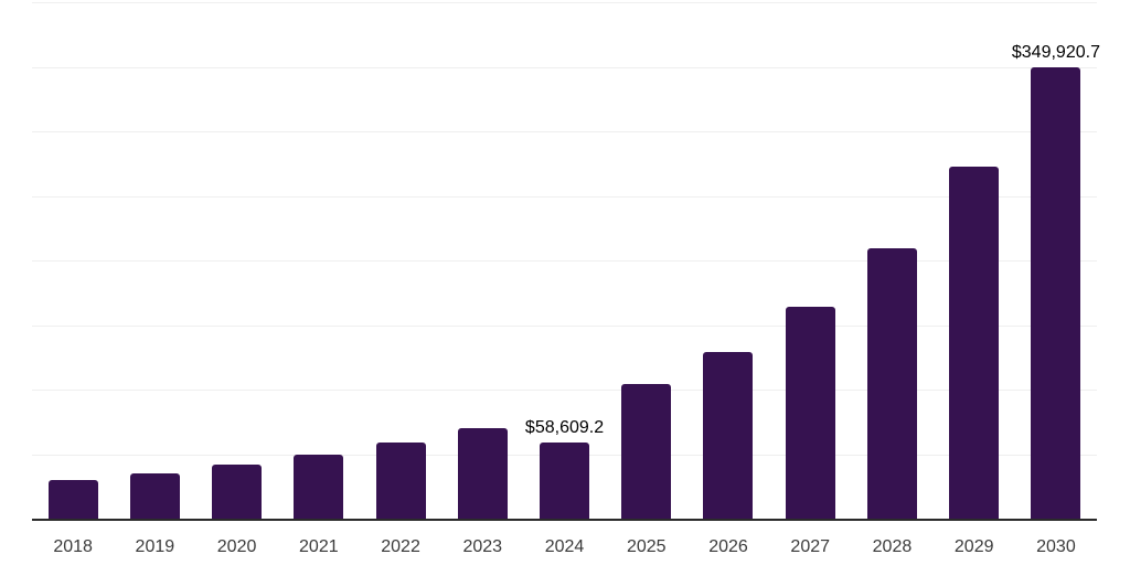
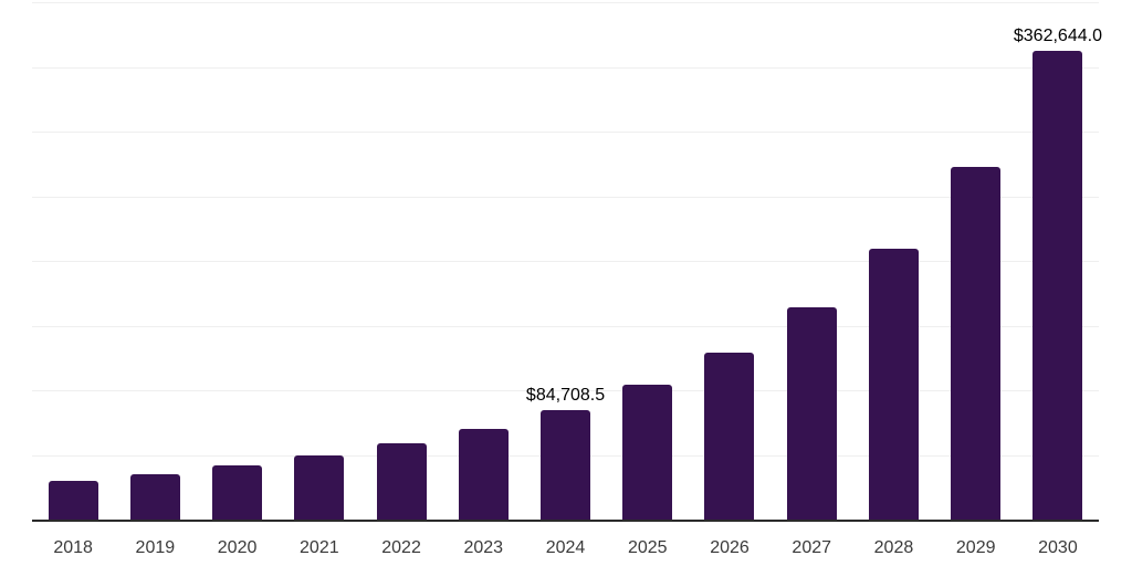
2024: $58,609.2 -> $84,708.5
2030: $349,920.7 -> $362,644.0
